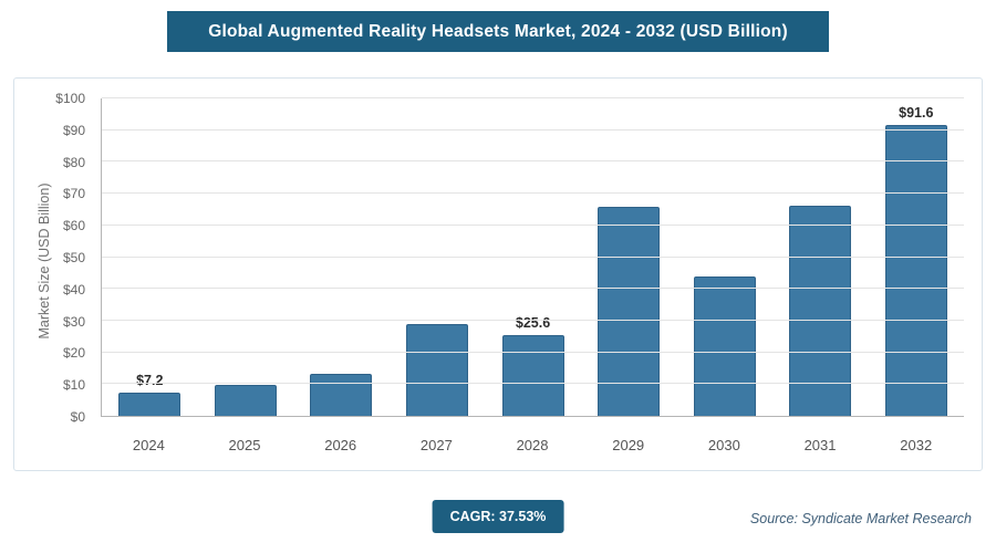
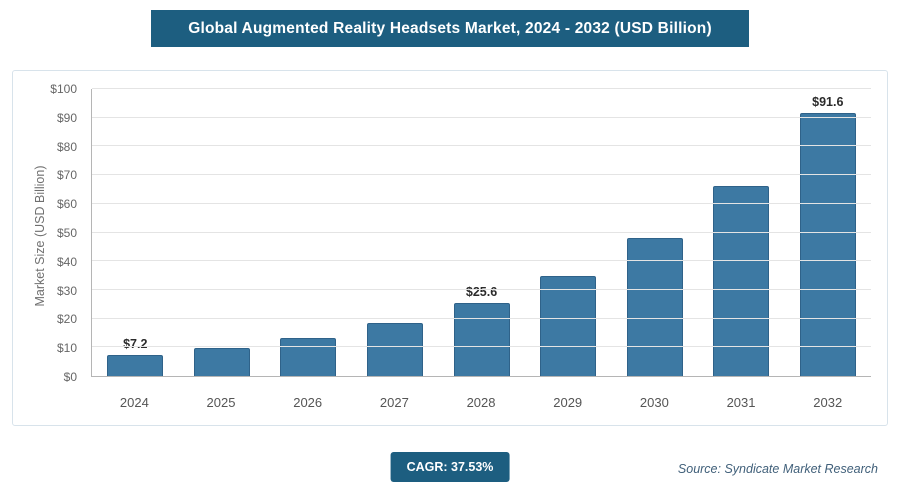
2027: $29 -> $18
2029: $66 -> $35
2030: $44 -> $48
